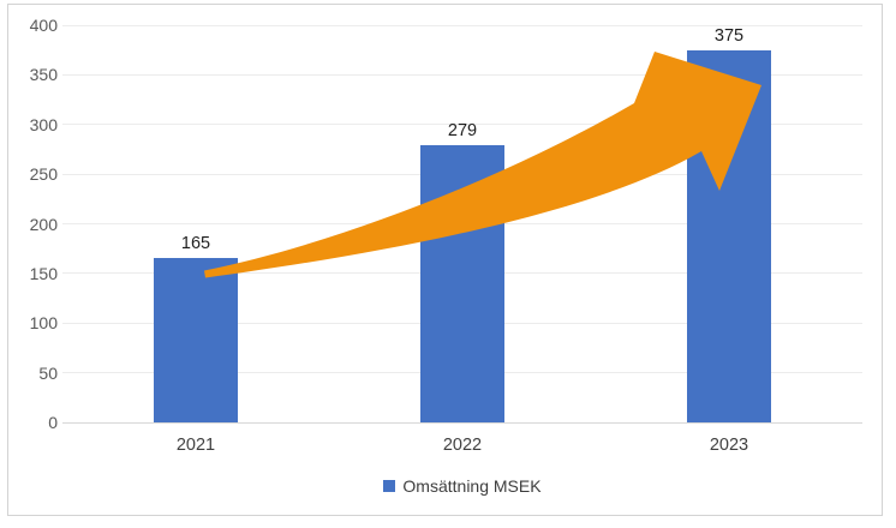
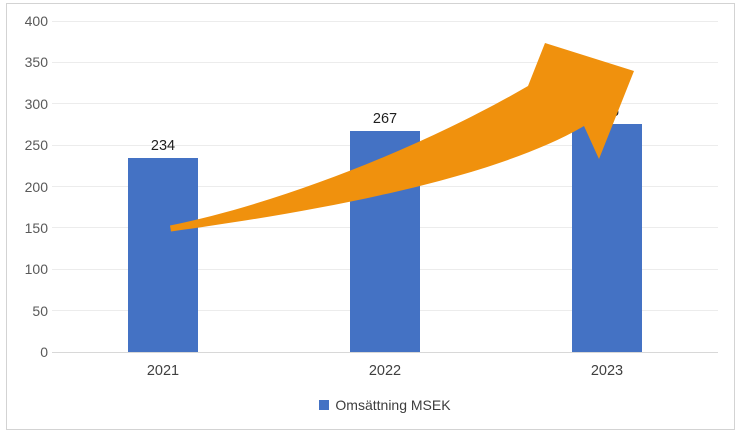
2021: 165 -> 234
2022: 279 -> 267
2023: 375 -> 276
